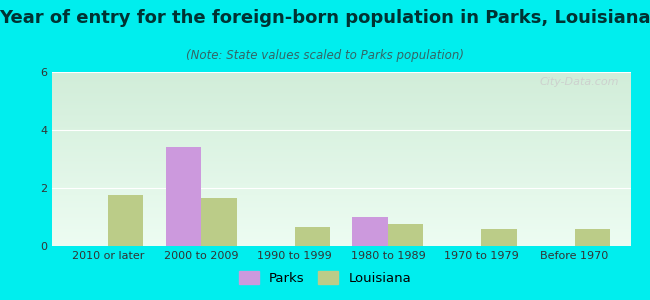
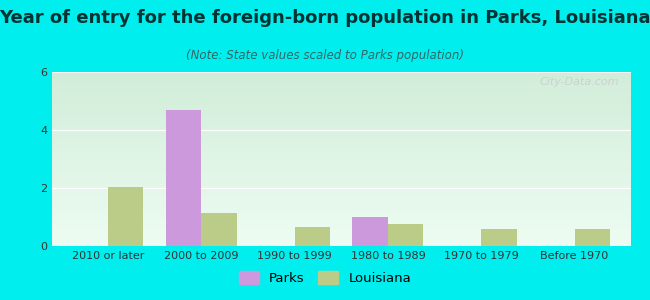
Louisiana/2010 or later: 1.75 -> 2.05
Parks/2000 to 2009: 3.4 -> 4.7
Louisiana/2000 to 2009: 1.65 -> 1.15
